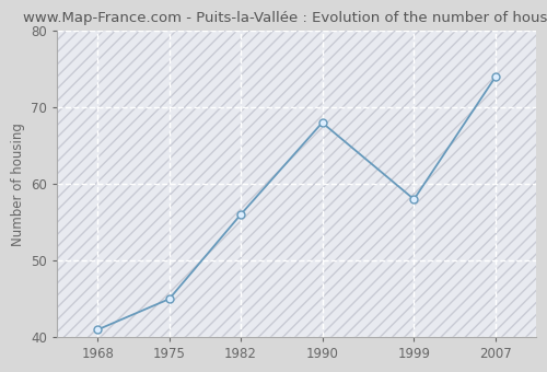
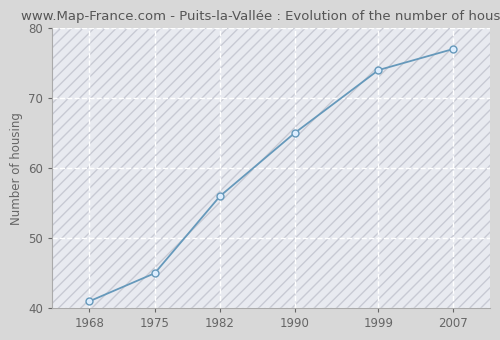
1990: 68 -> 65
1999: 58 -> 74
2007: 74 -> 77
